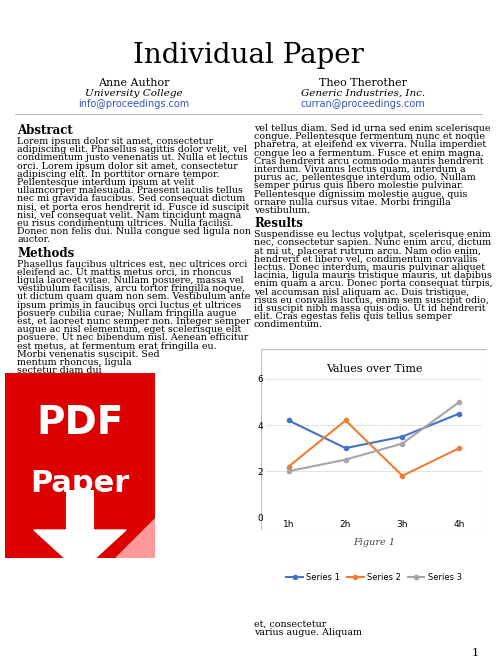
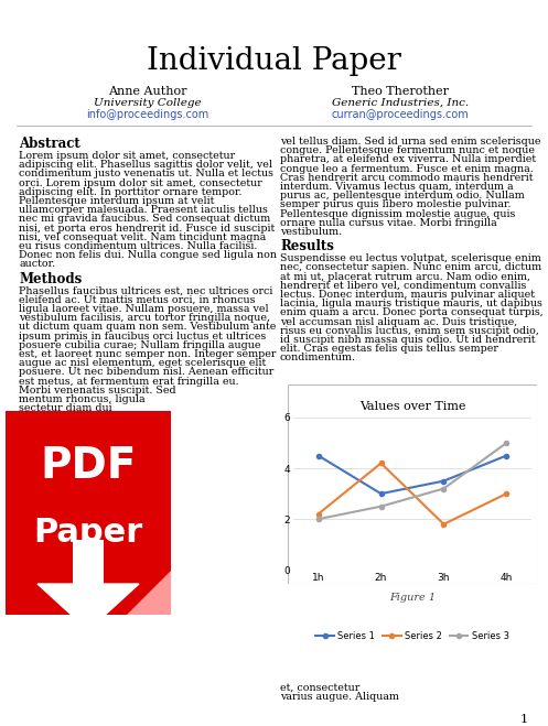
Series 1/1h: 4.2 -> 4.5
